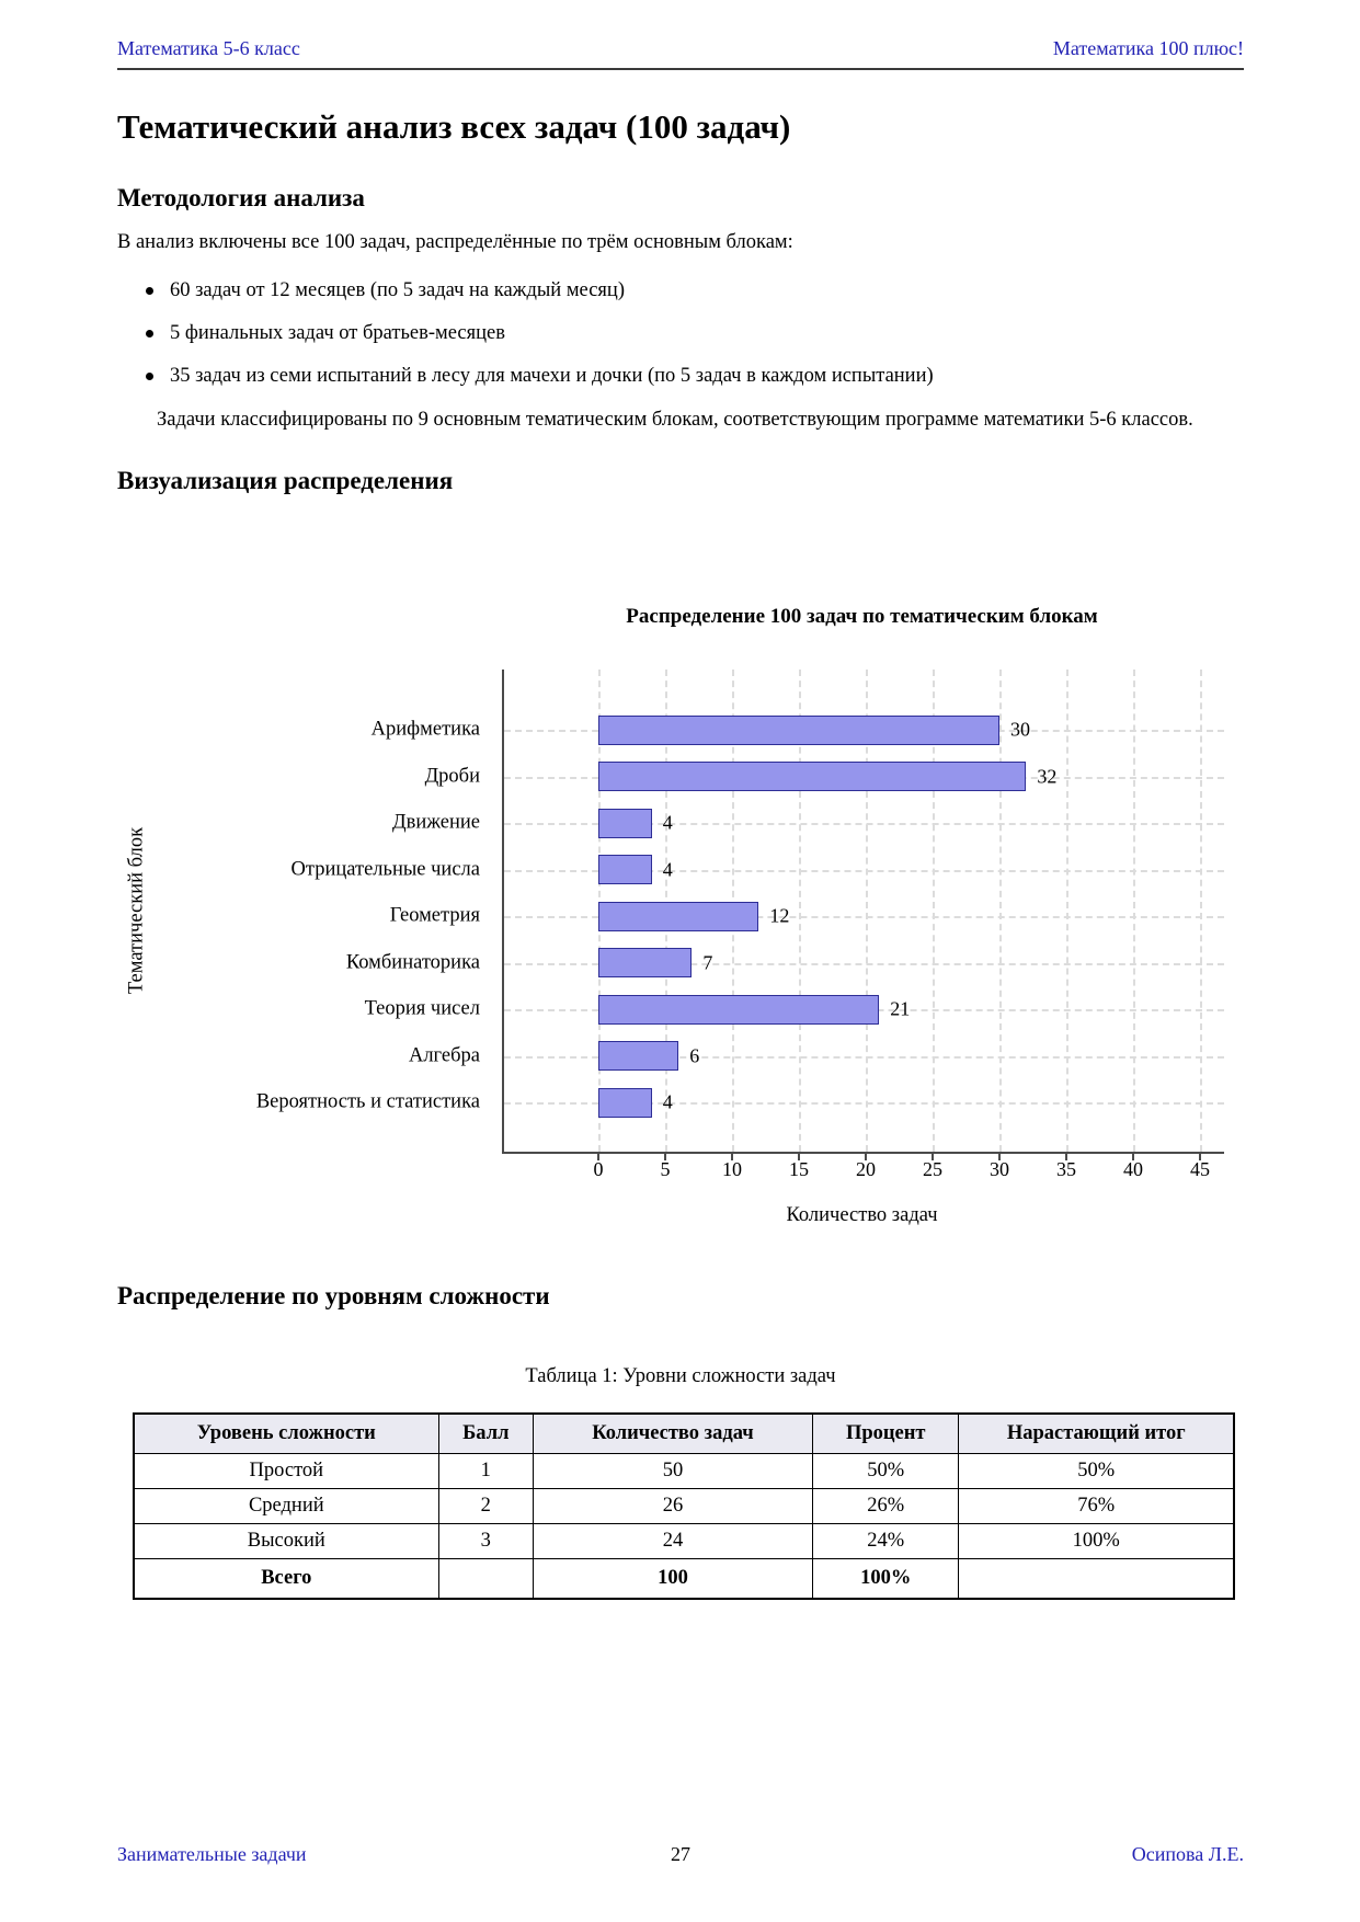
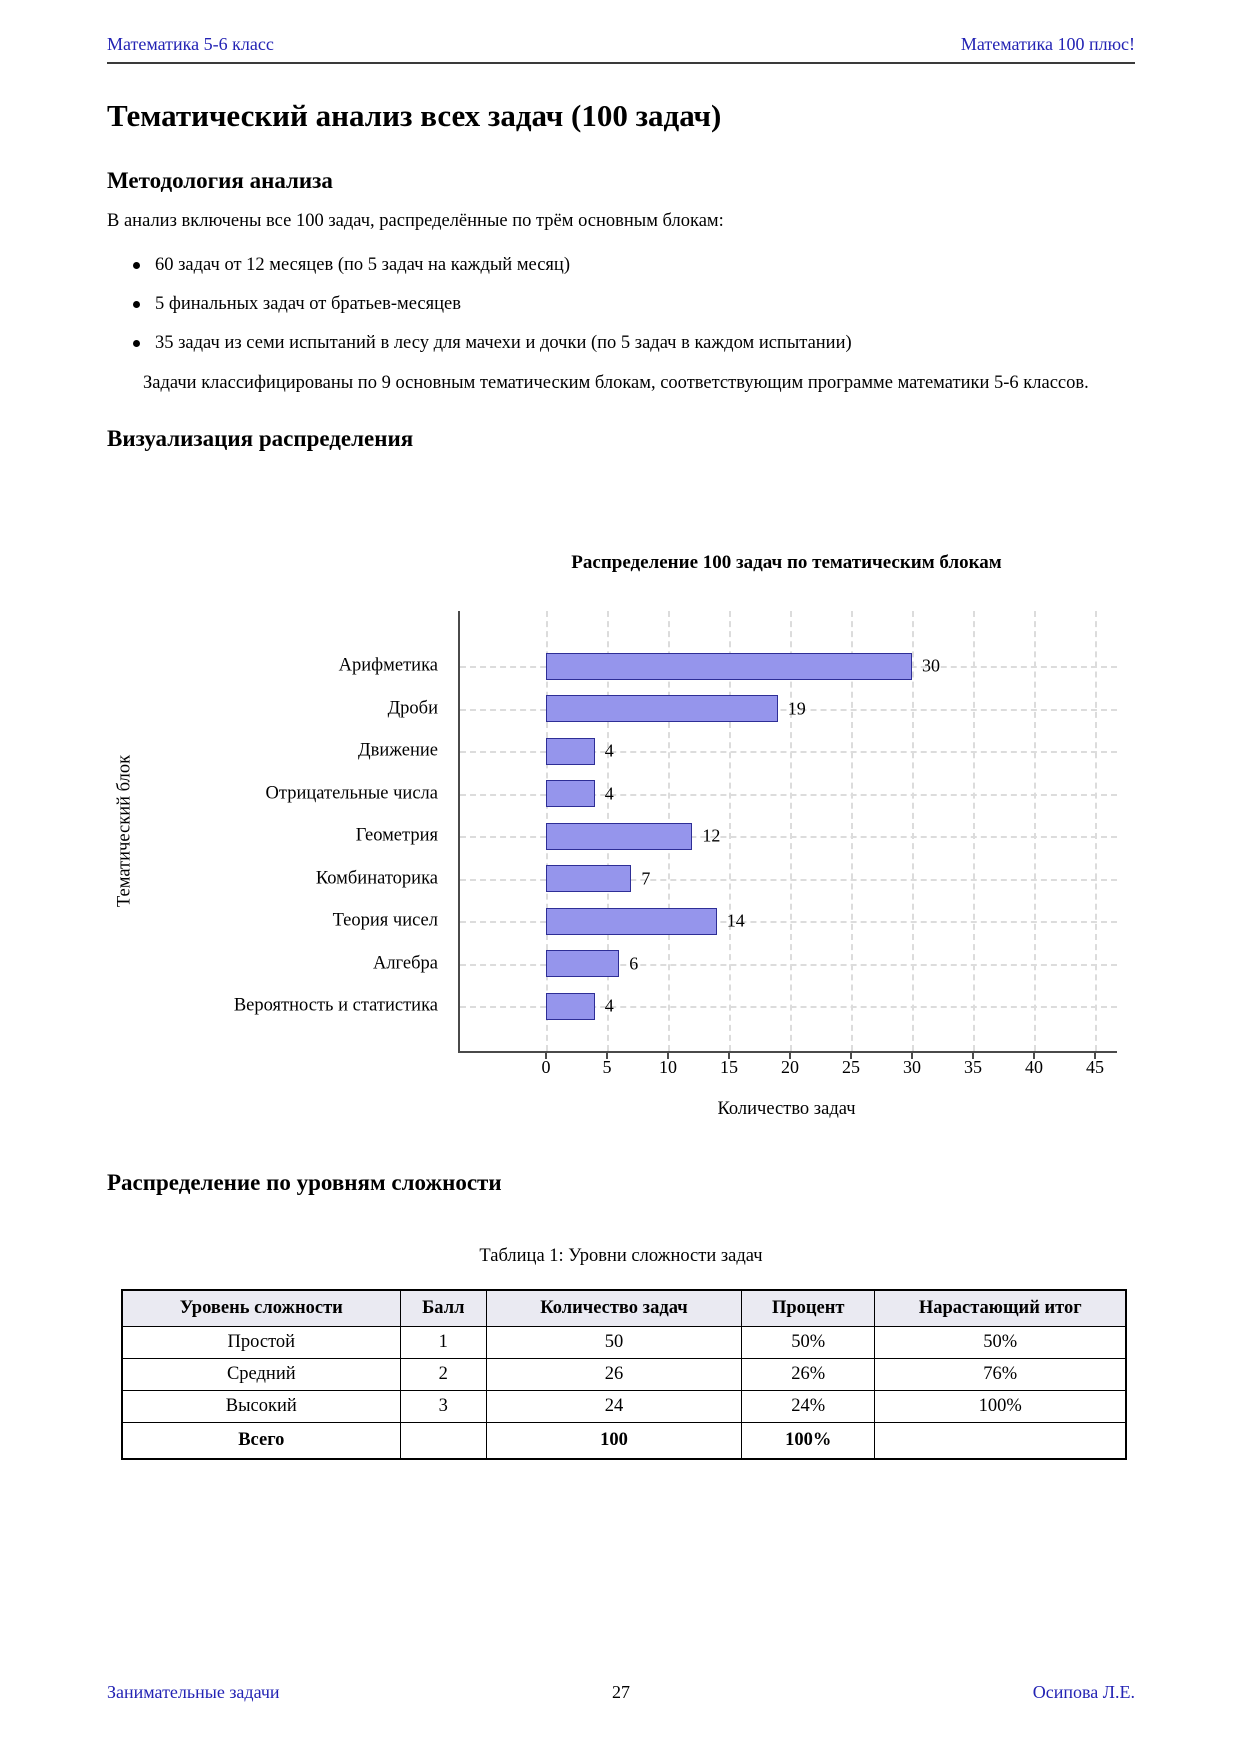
Дроби: 32 -> 19
Теория чисел: 21 -> 14
